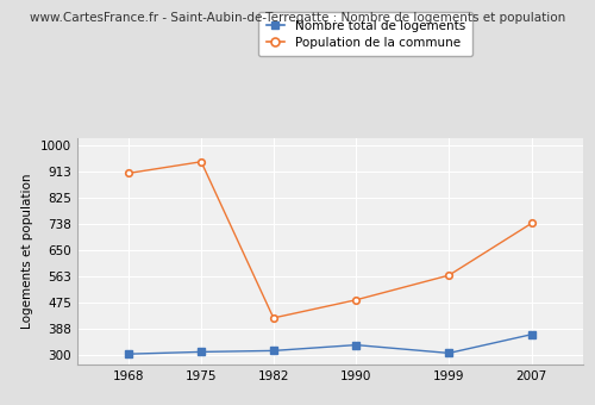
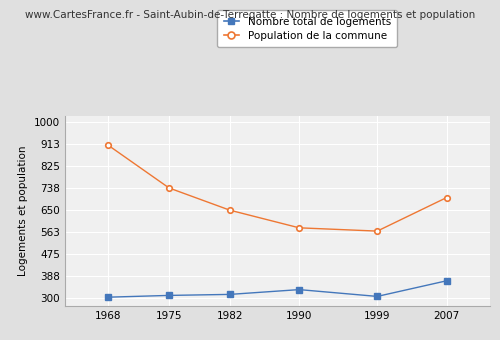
Population de la commune/1975: 945 -> 738
Population de la commune/1982: 425 -> 650
Population de la commune/1990: 485 -> 580
Population de la commune/2007: 740 -> 700
